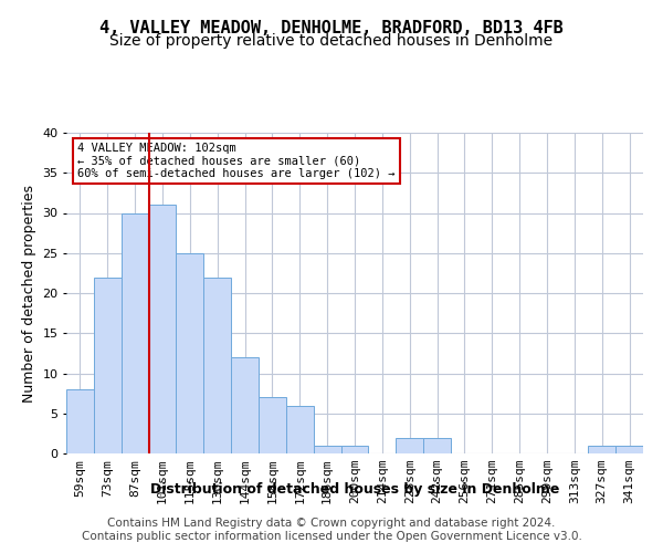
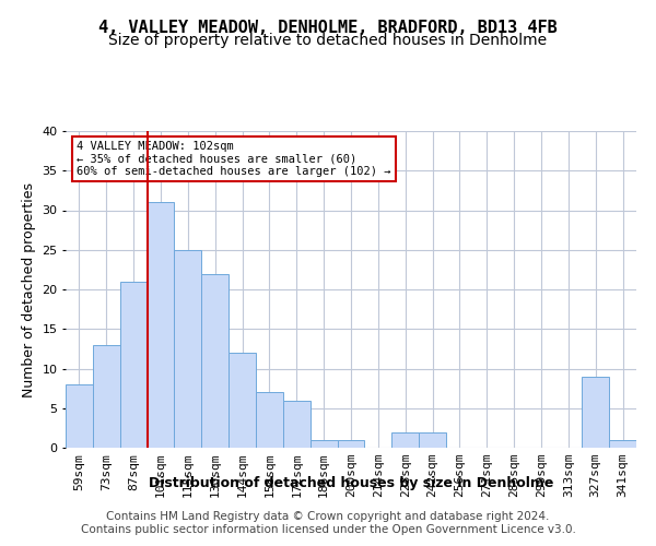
73sqm: 22 -> 13
87sqm: 30 -> 21
327sqm: 1 -> 9
